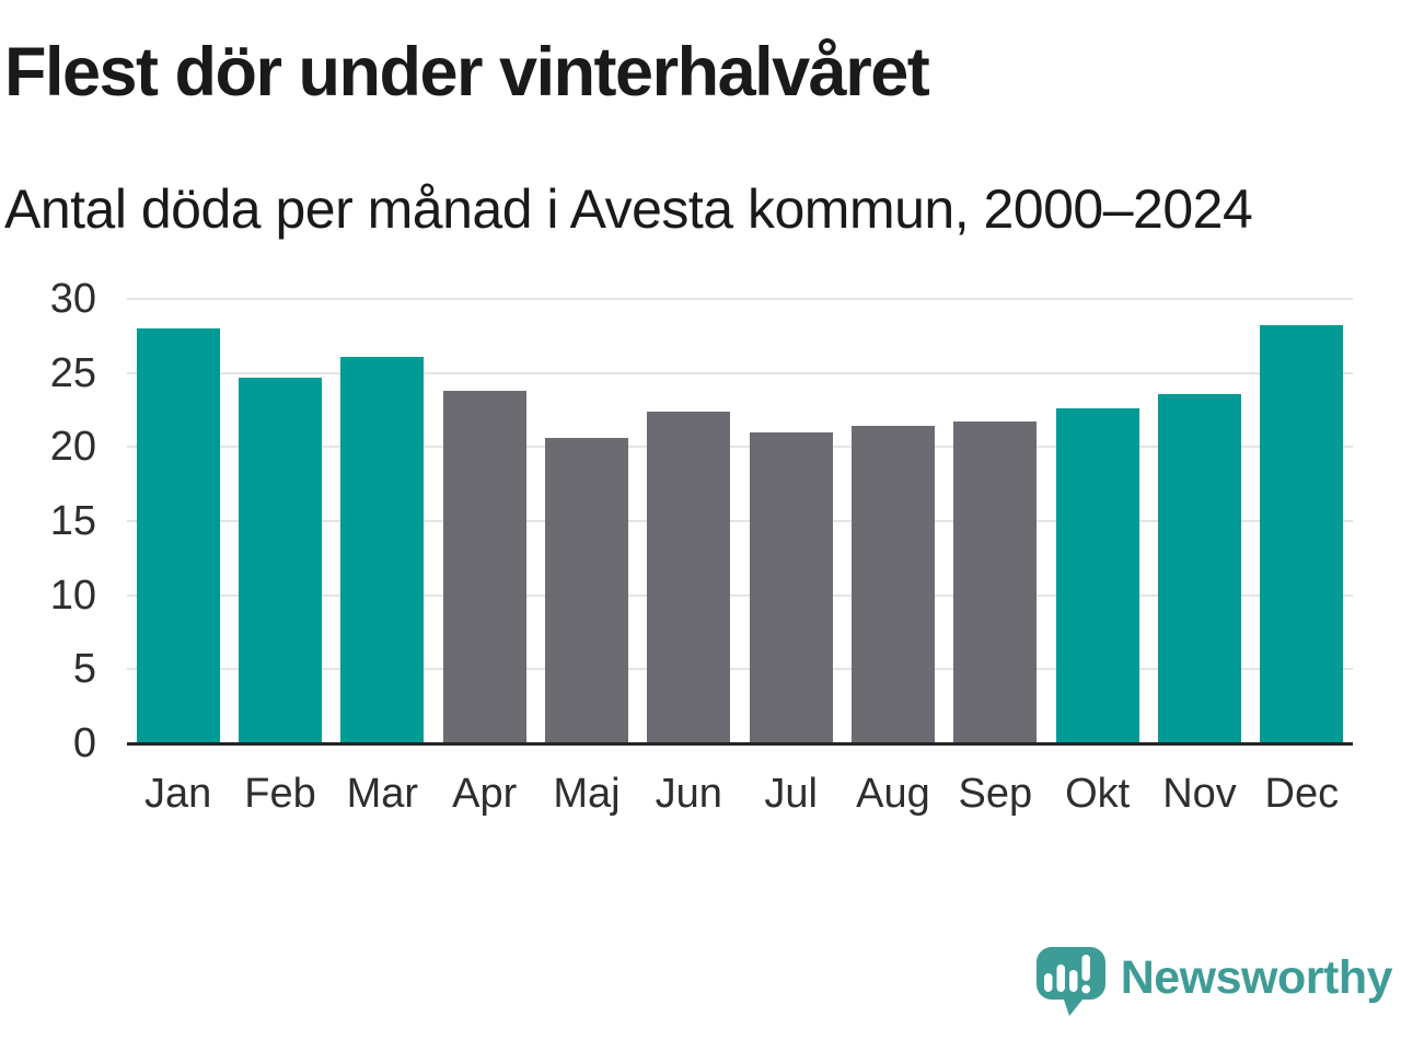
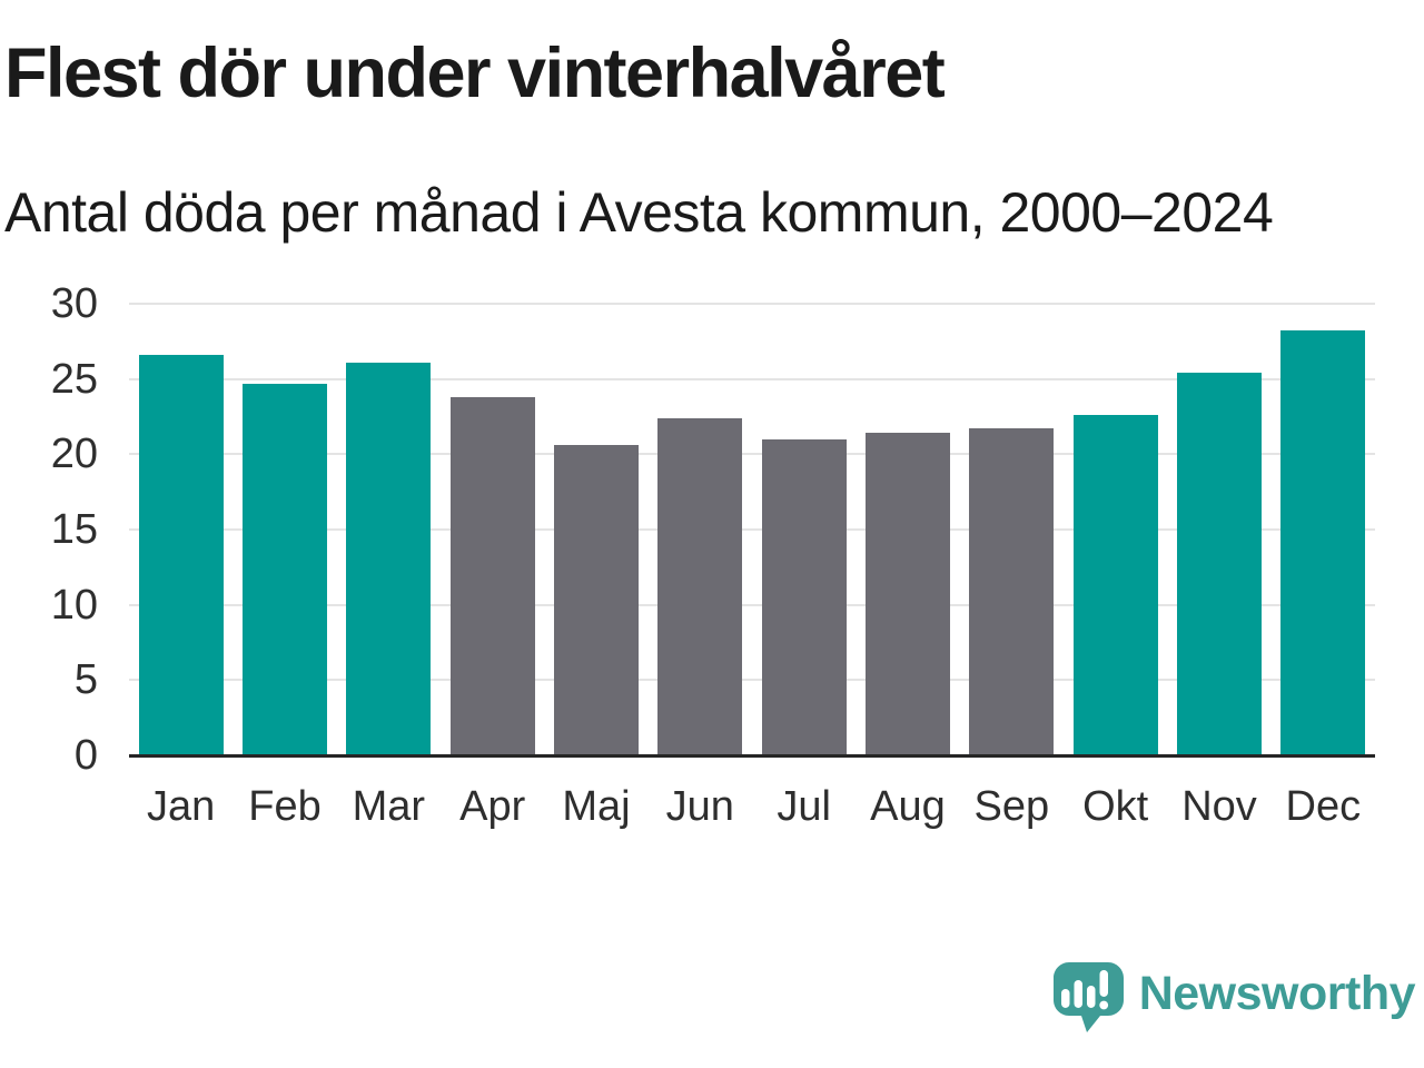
Jan: 28.0 -> 26.6
Nov: 23.6 -> 25.4
